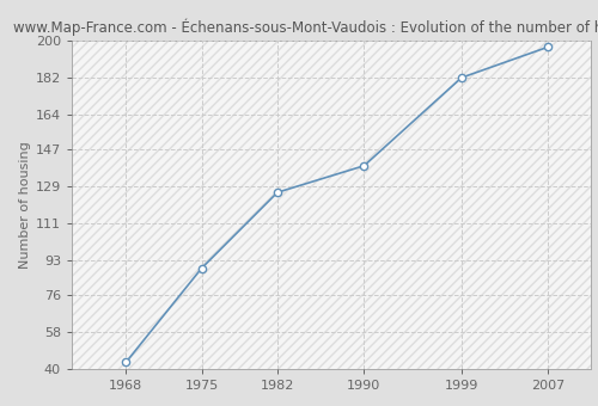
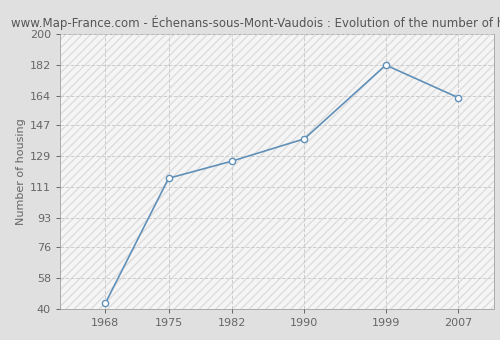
1975: 89 -> 116
2007: 197 -> 163
